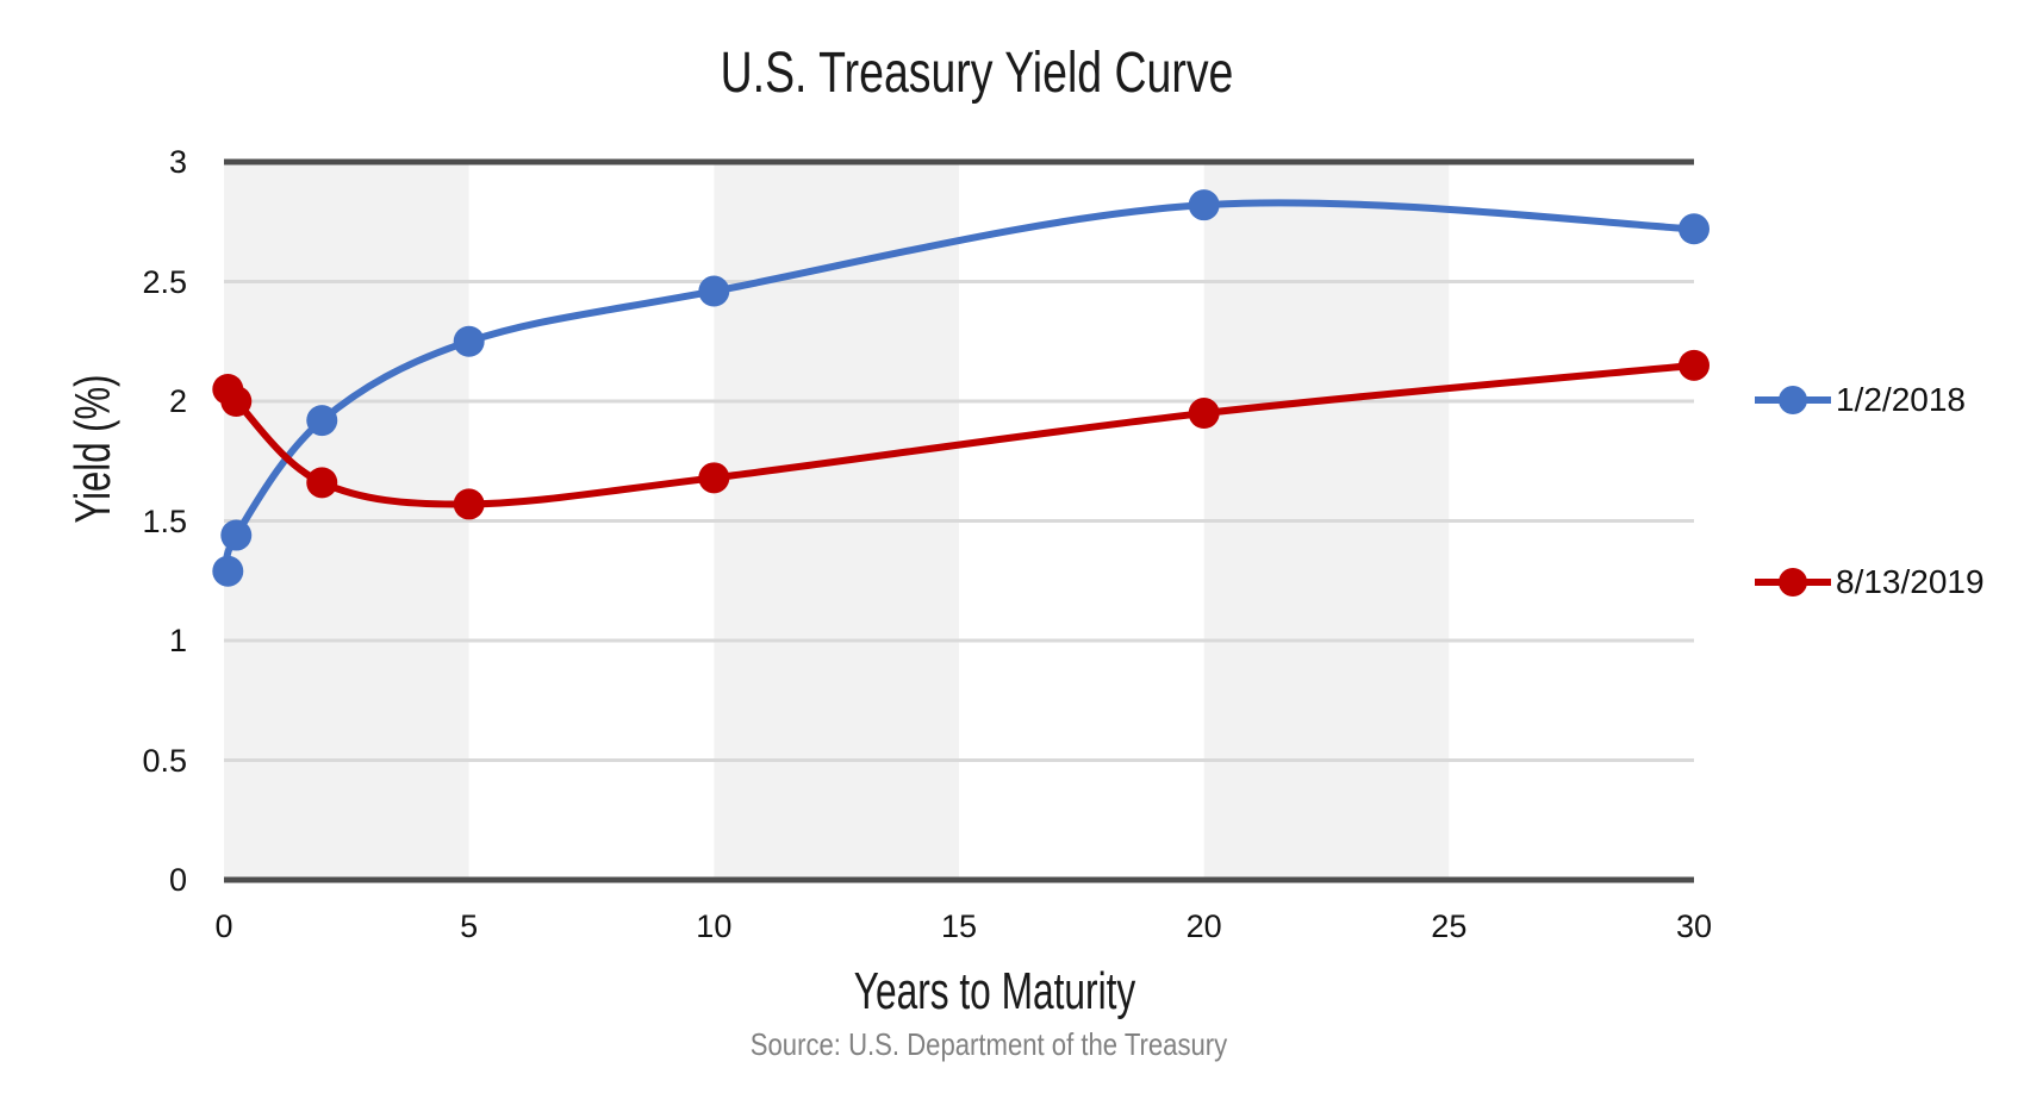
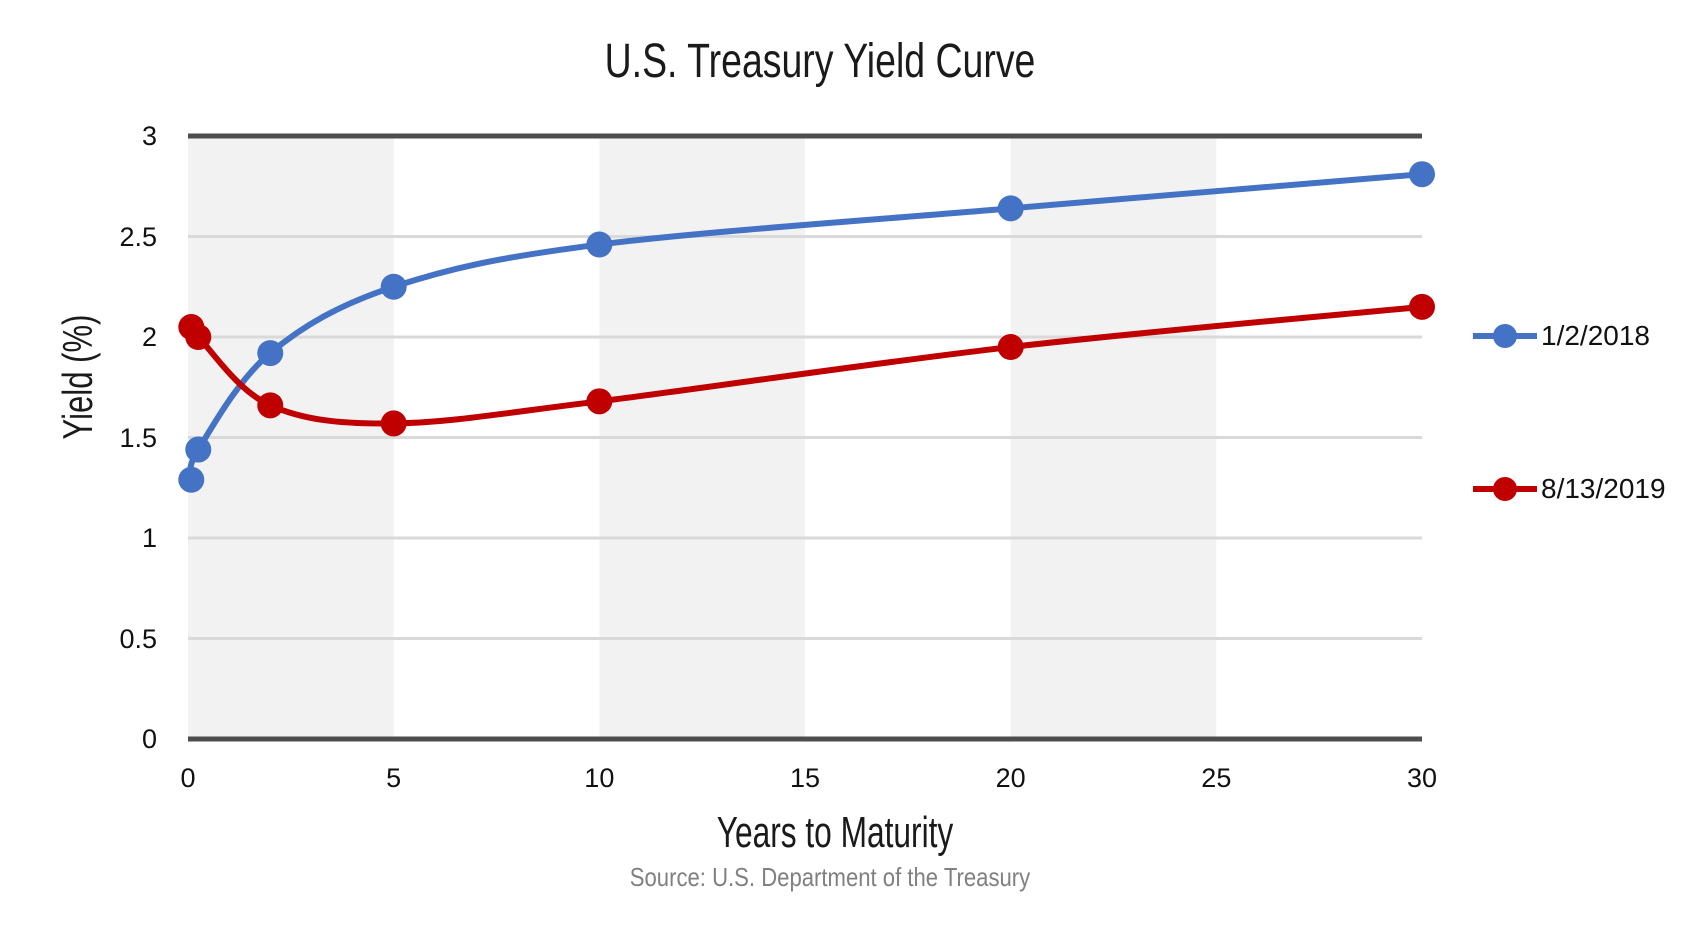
1/2/2018/20: 2.82 -> 2.64
1/2/2018/30: 2.72 -> 2.81
